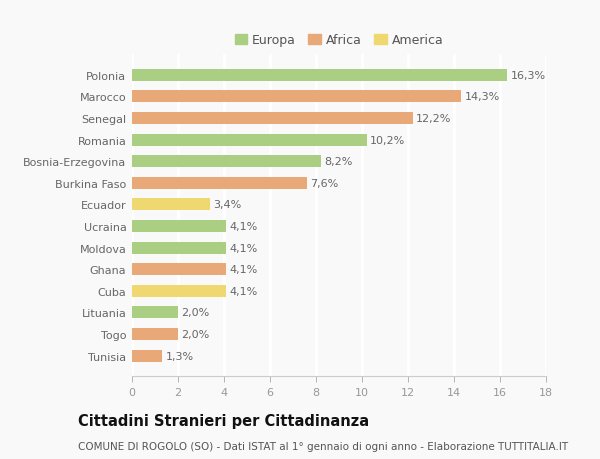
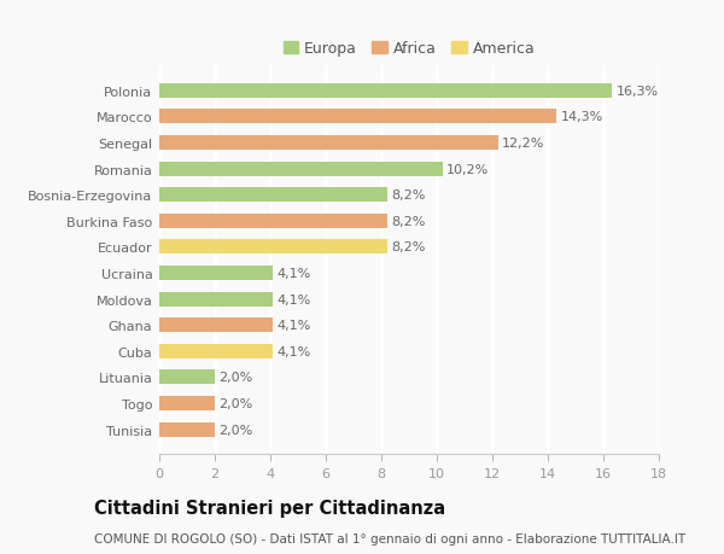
Burkina Faso: 7,6% -> 8,2%
Ecuador: 3,4% -> 8,2%
Tunisia: 1,3% -> 2,0%
